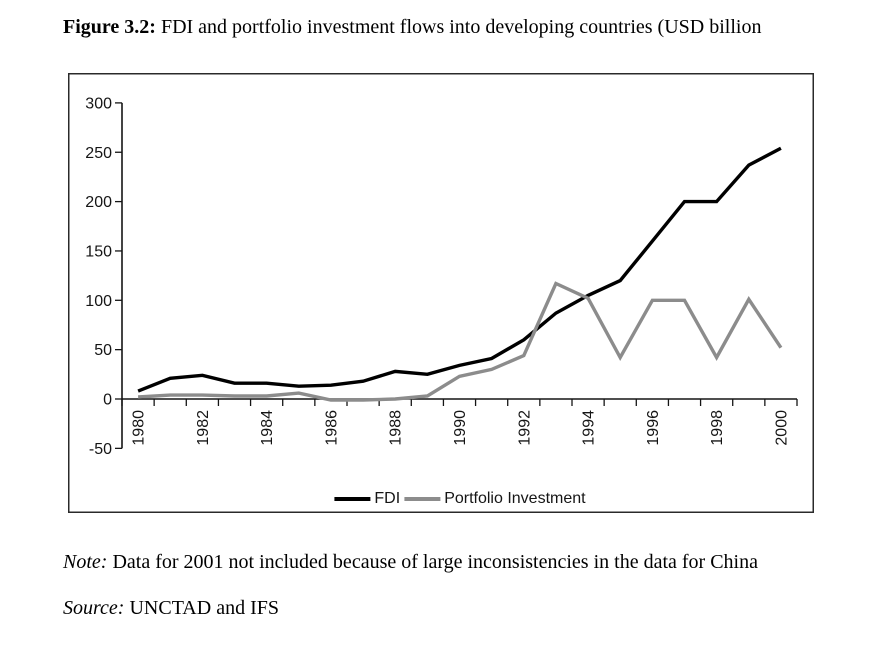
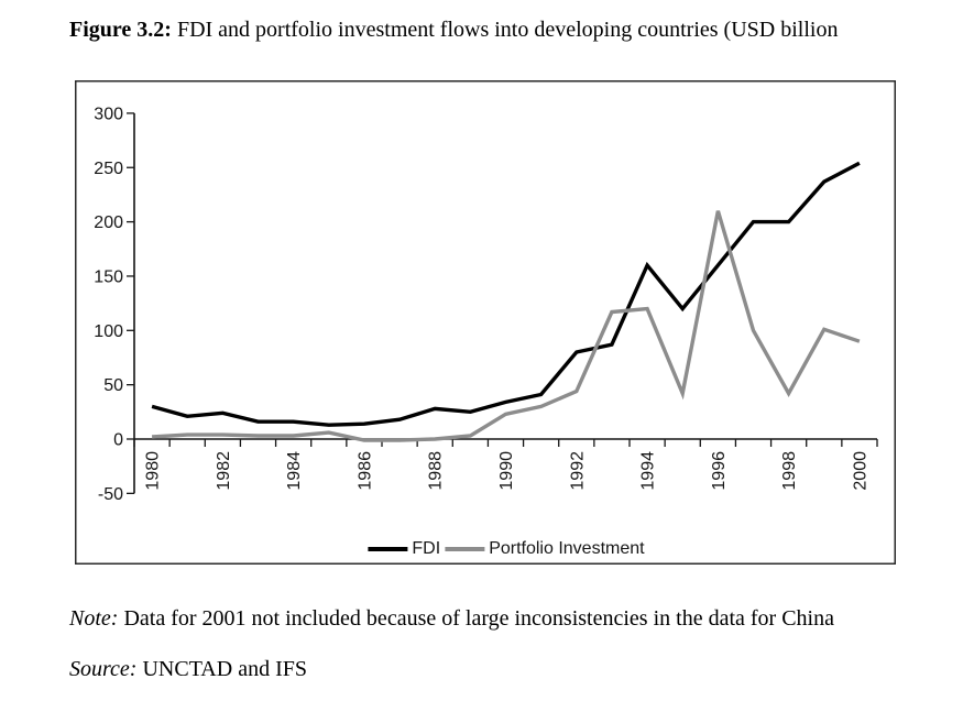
FDI/1980: 10 -> 30
FDI/1992: 60 -> 80
FDI/1994: 100 -> 160
Portfolio Investment/1994: 100 -> 120
Portfolio Investment/1996: 100 -> 210
Portfolio Investment/2000: 50 -> 90
